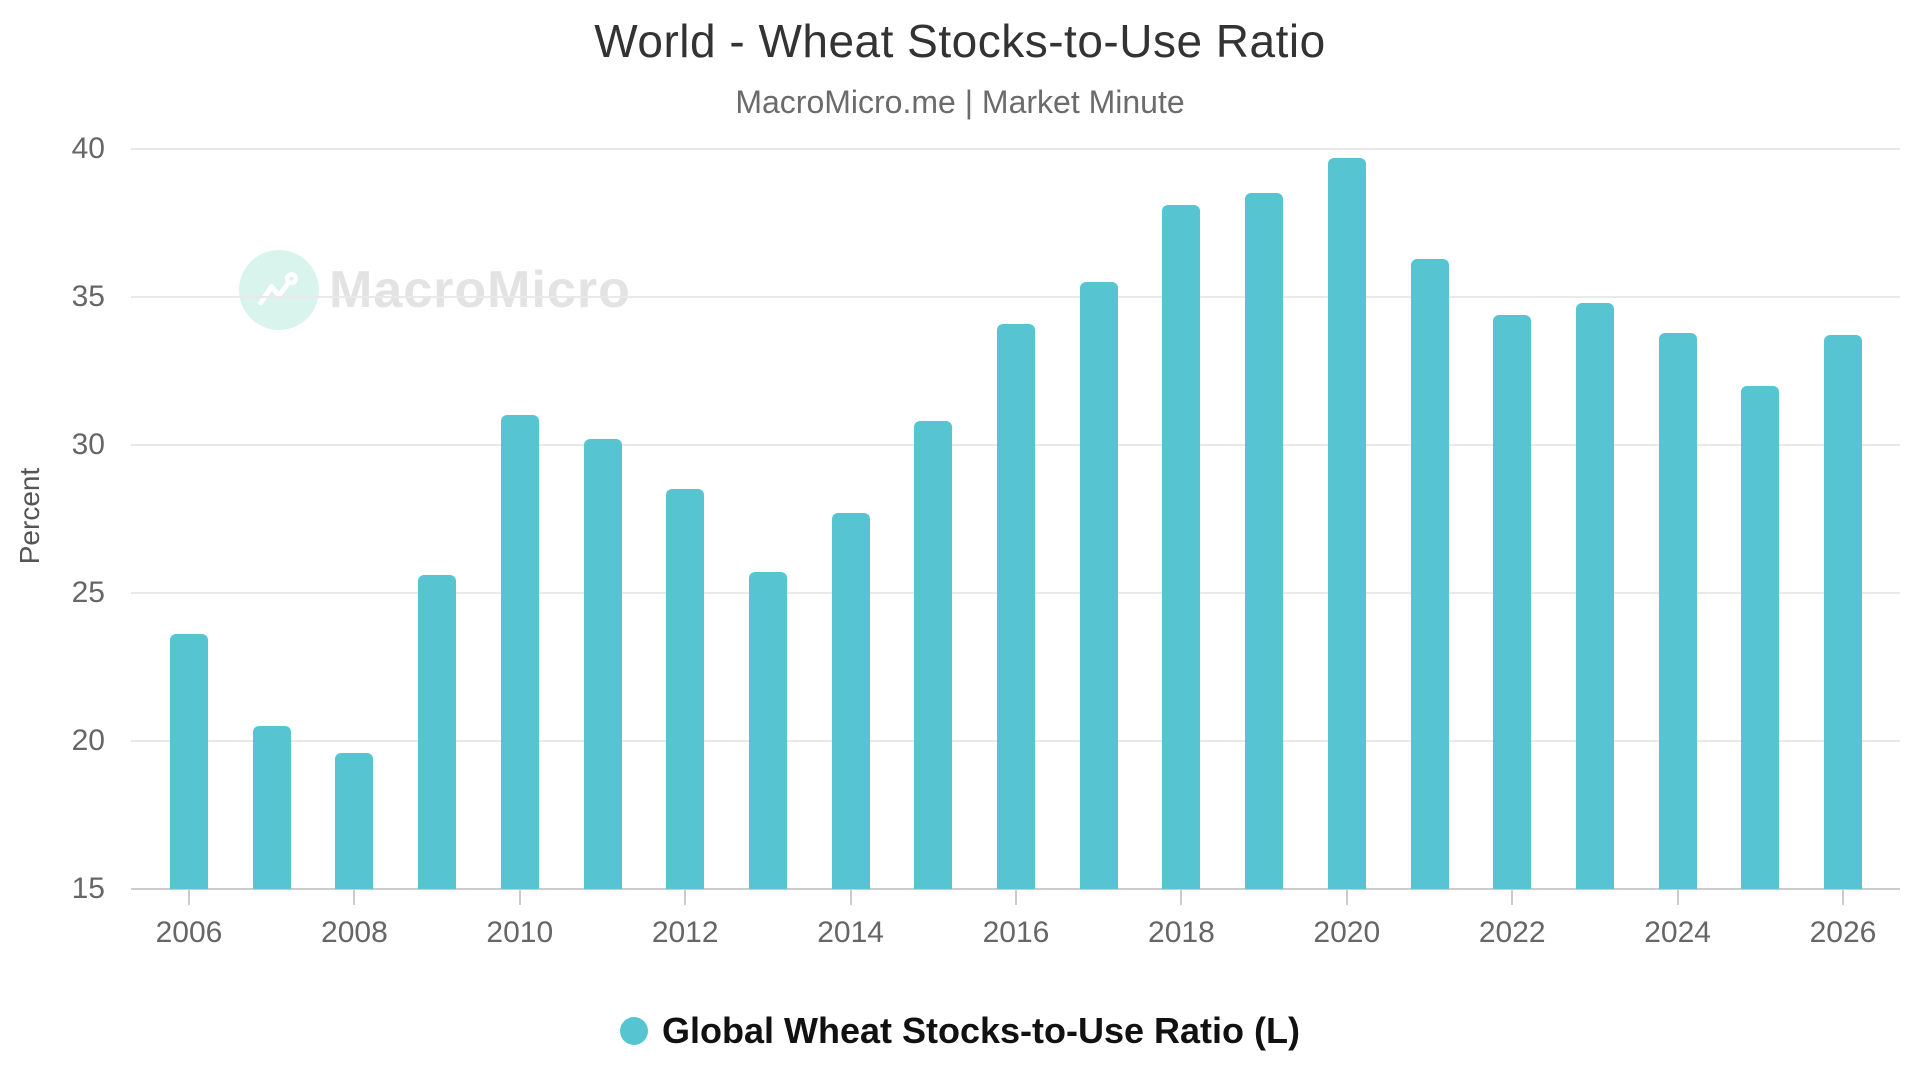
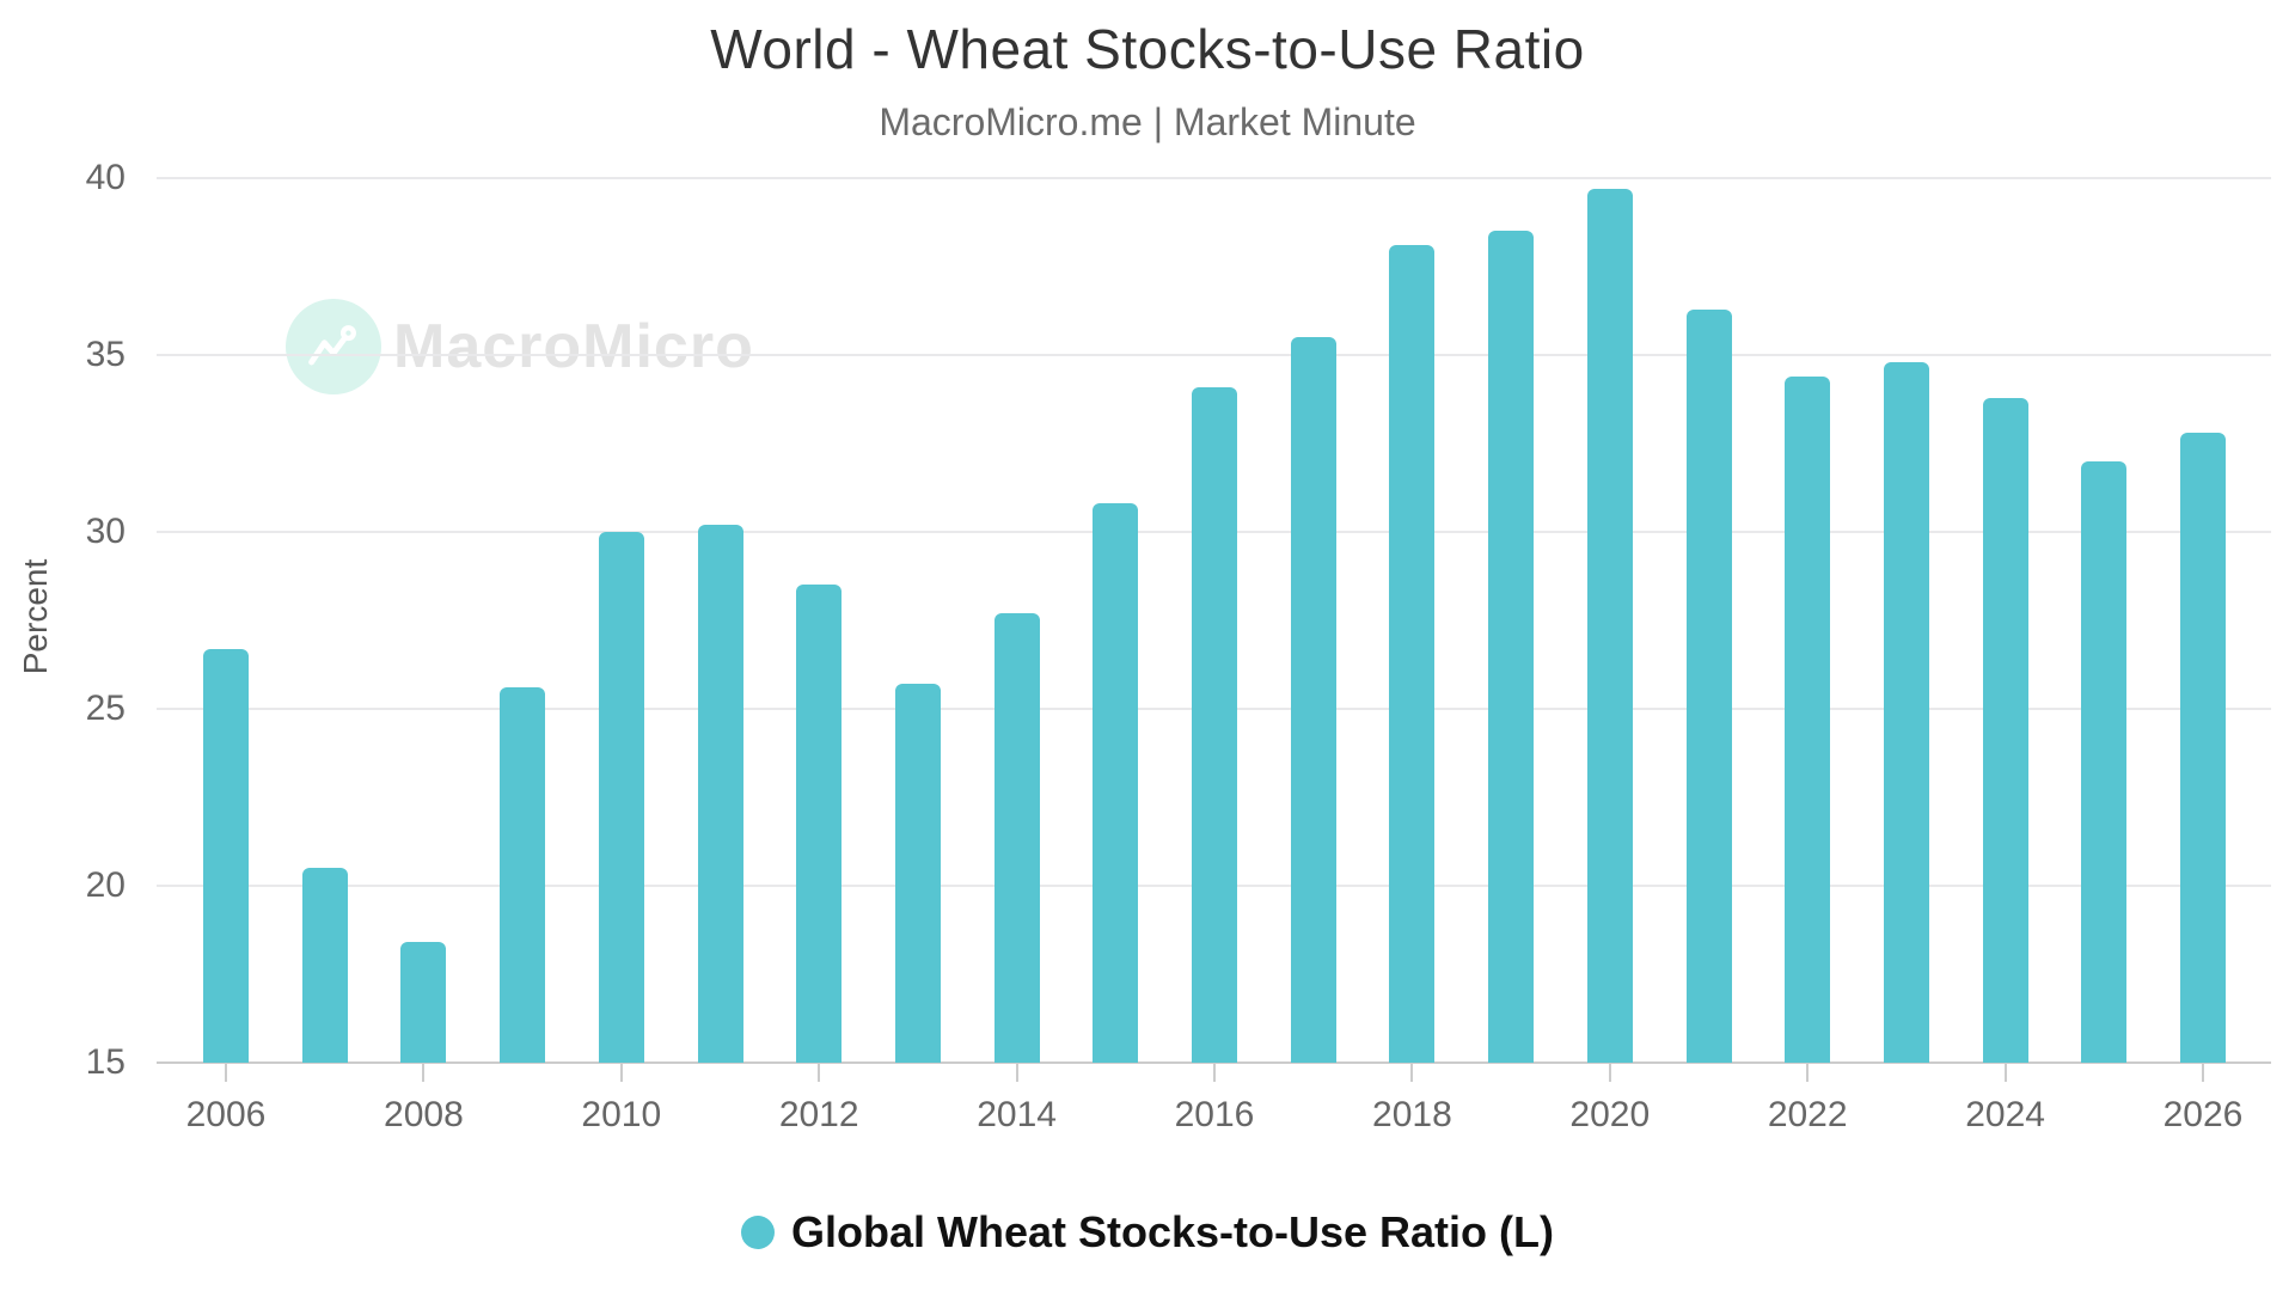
2006: 23.6 -> 26.7
2008: 19.6 -> 18.4
2010: 31.0 -> 30.0
2026: 33.7 -> 32.8
